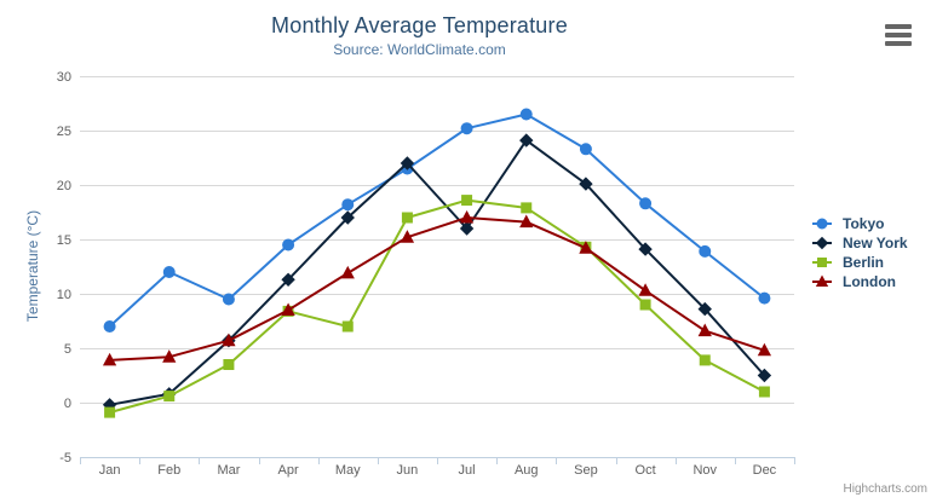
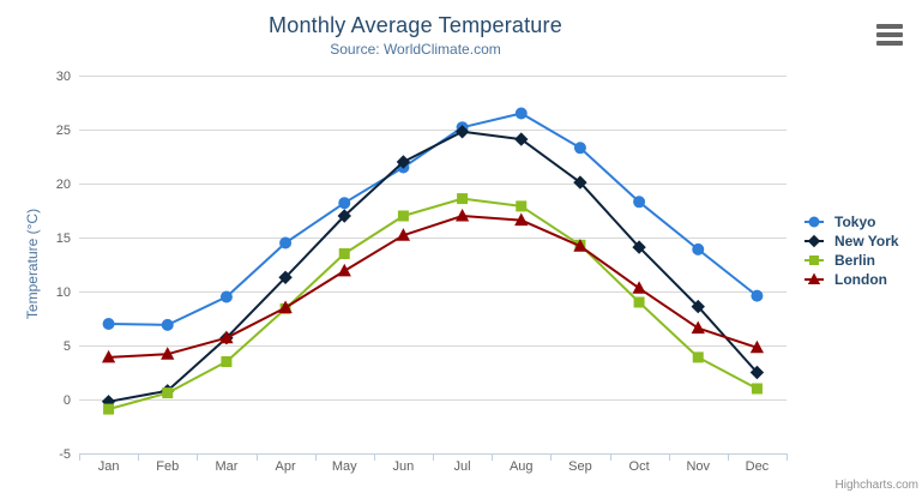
Tokyo/Feb: 12 -> 7
Berlin/May: 7 -> 14
New York/Jul: 16 -> 25
